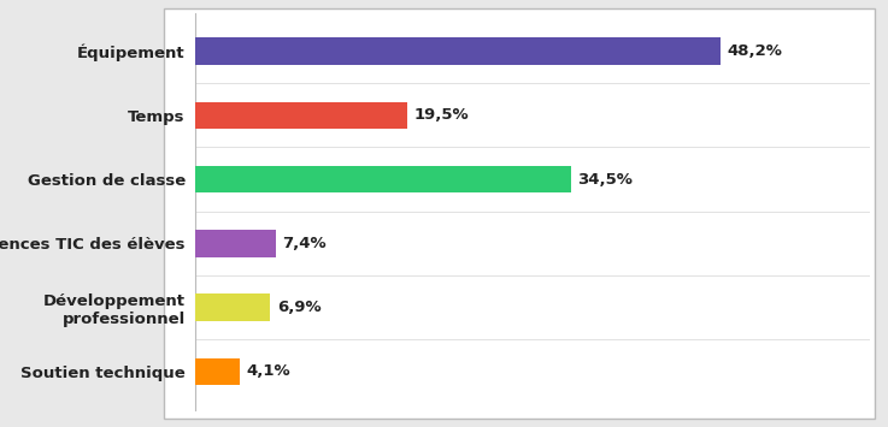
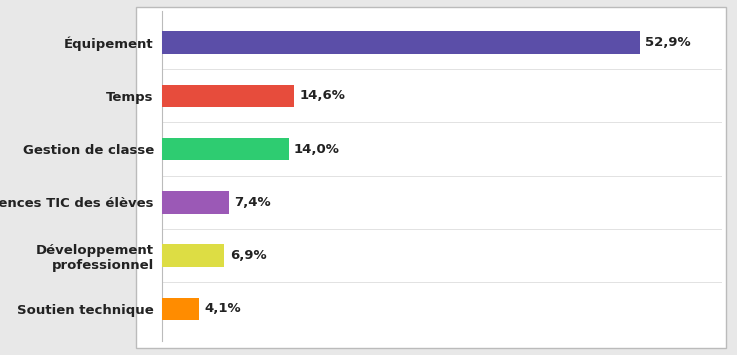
Équipement: 48,2% -> 52,9%
Temps: 19,5% -> 14,6%
Gestion de classe: 34,5% -> 14,0%
